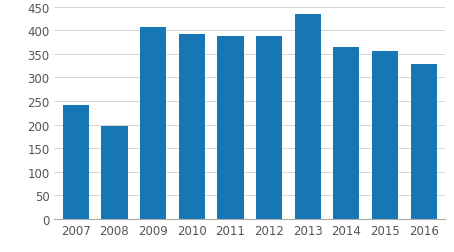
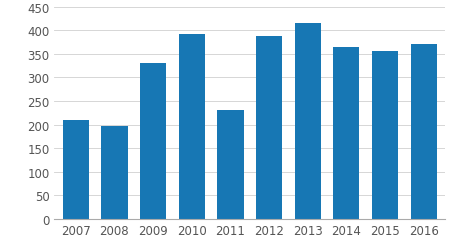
2007: 242 -> 210
2009: 407 -> 330
2011: 388 -> 230
2013: 435 -> 415
2016: 328 -> 370
